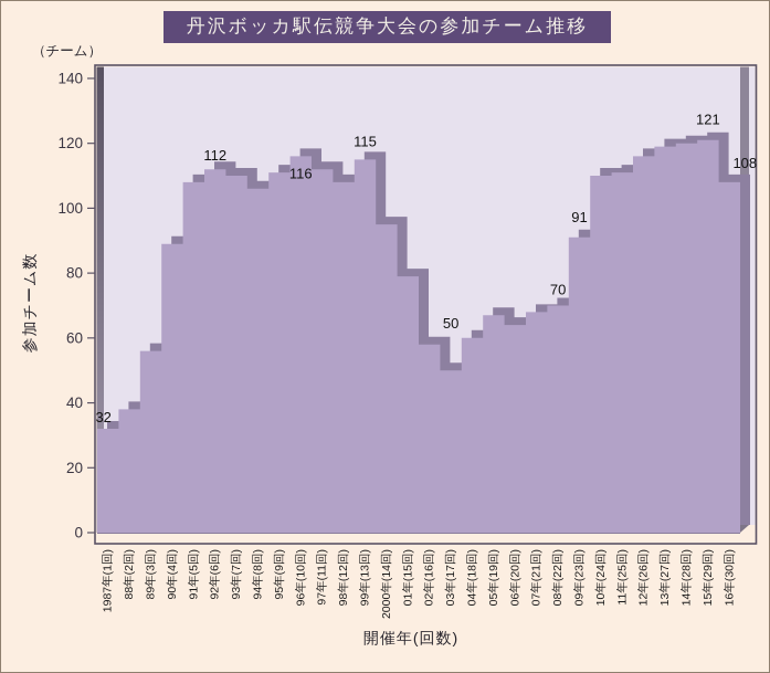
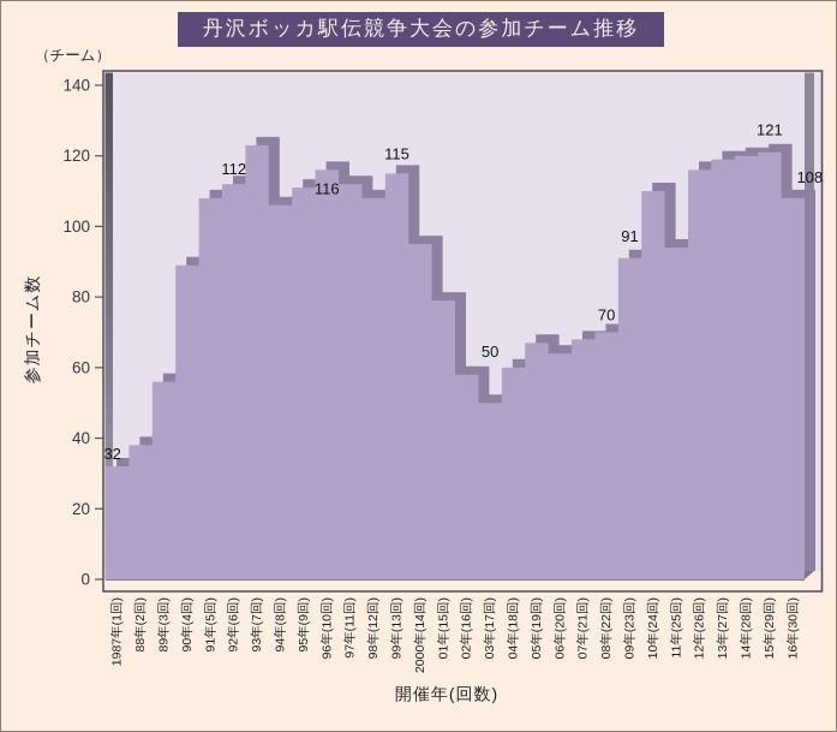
93年(7回): 110 -> 123
11年(25回): 111 -> 94
